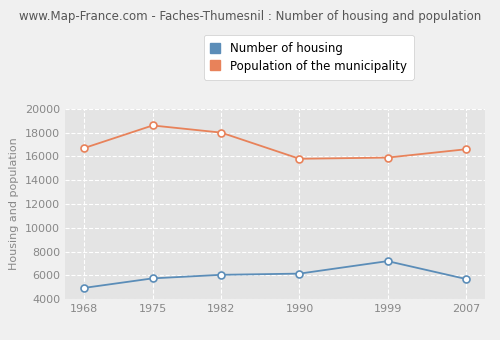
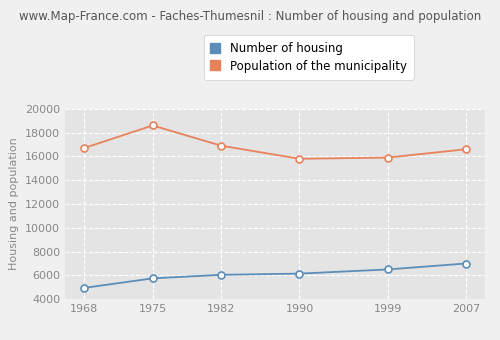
Population of the municipality/1982: 18000 -> 16900
Number of housing/1999: 7200 -> 6500
Number of housing/2007: 5700 -> 7000
